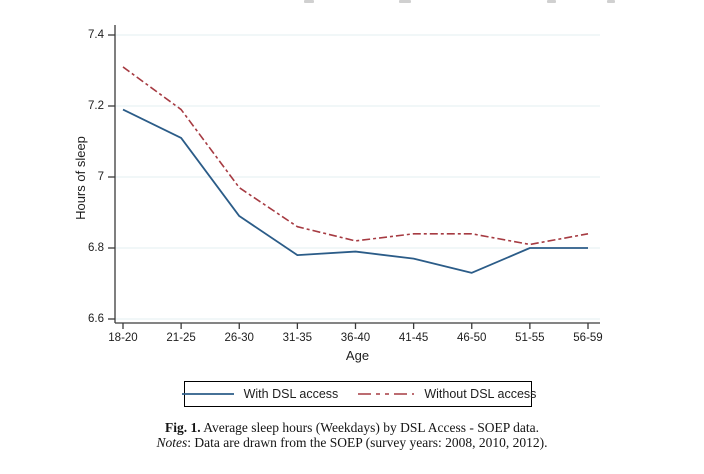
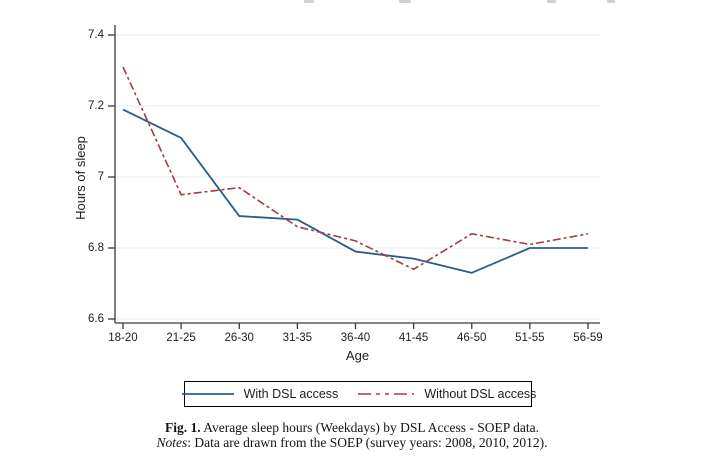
Without DSL access/21-25: 7.19 -> 6.95
With DSL access/31-35: 6.78 -> 6.88
Without DSL access/41-45: 6.84 -> 6.74
